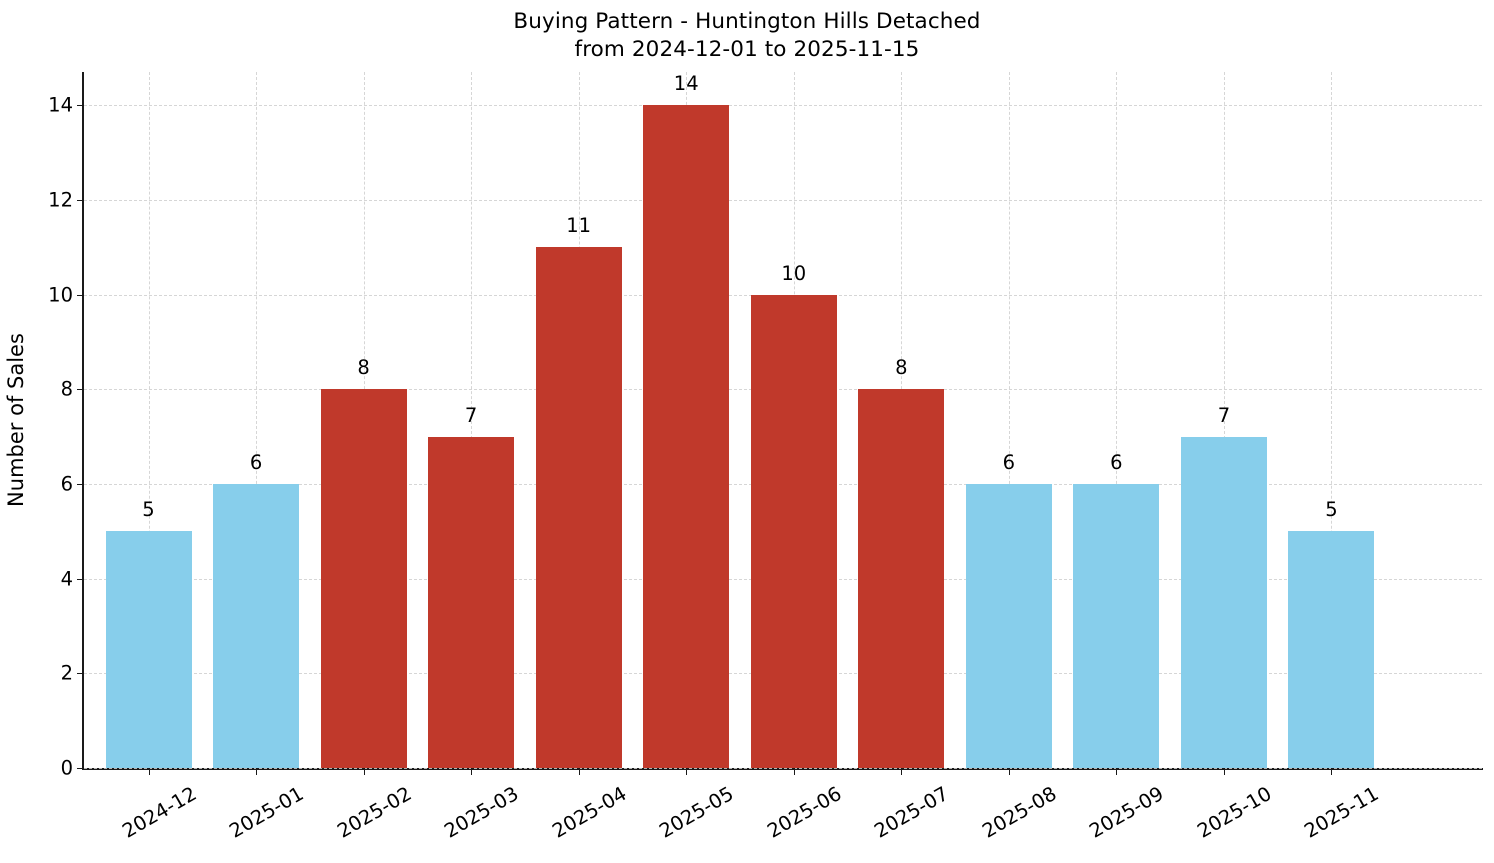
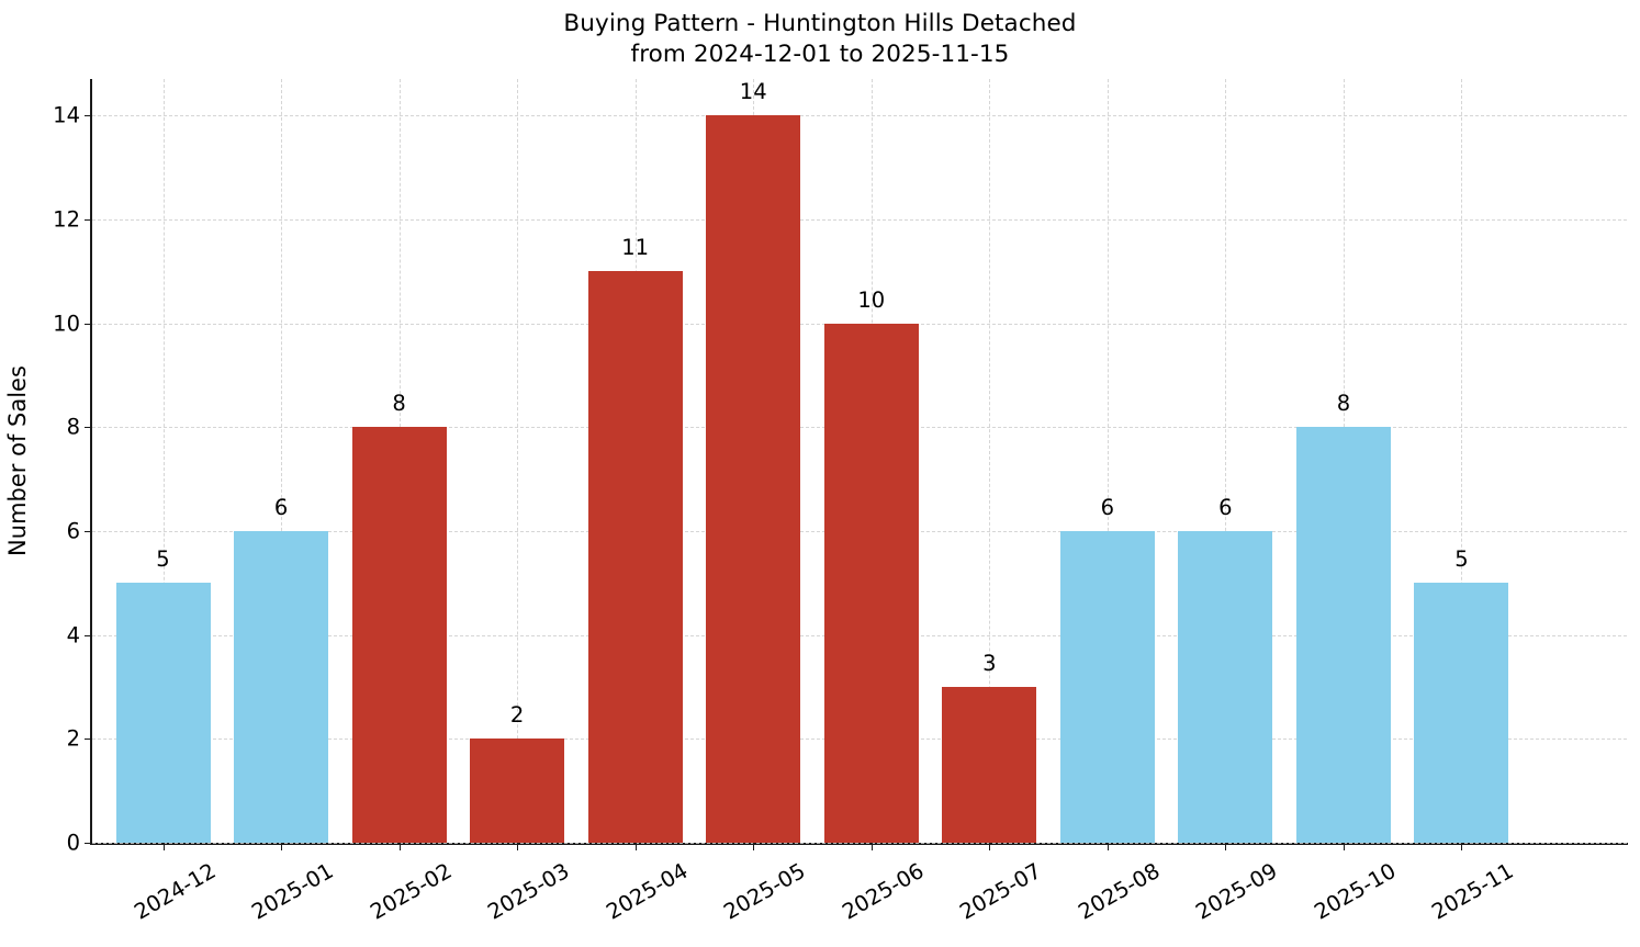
2025-03: 7 -> 2
2025-07: 8 -> 3
2025-10: 7 -> 8
